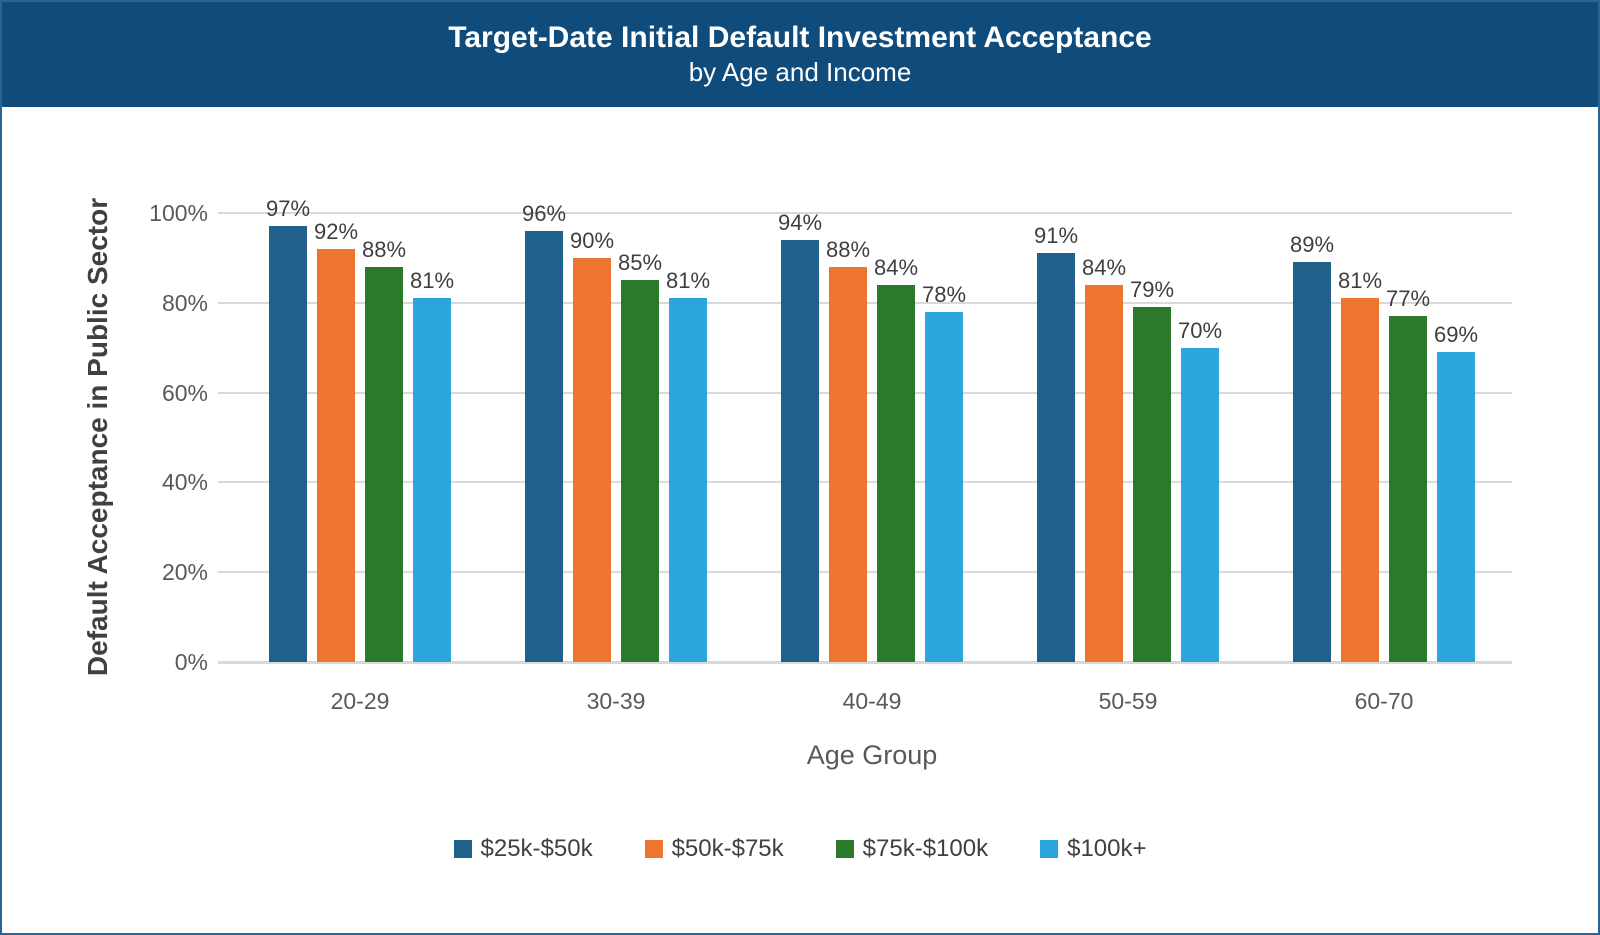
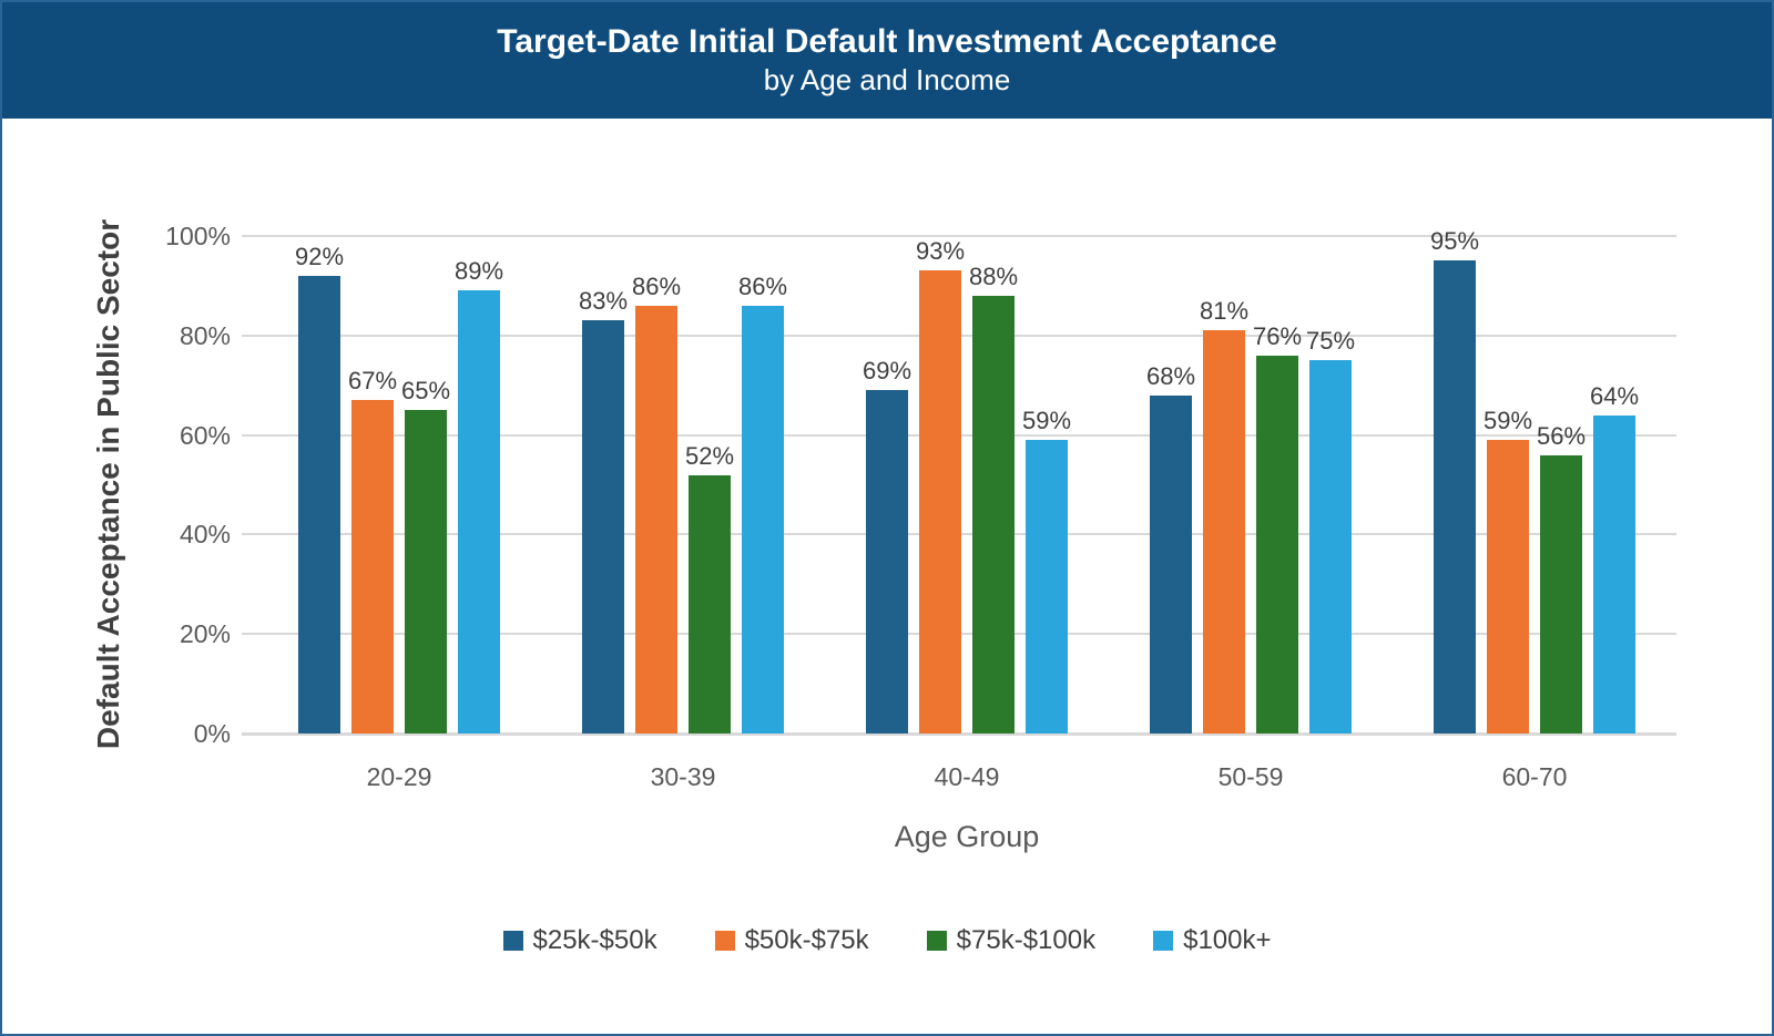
$25k-$50k/20-29: 97% -> 92%
$50k-$75k/20-29: 92% -> 67%
$75k-$100k/20-29: 88% -> 65%
$100k+/20-29: 81% -> 89%
$25k-$50k/30-39: 96% -> 83%
$50k-$75k/30-39: 90% -> 86%
$75k-$100k/30-39: 85% -> 52%
$100k+/30-39: 81% -> 86%
$25k-$50k/40-49: 94% -> 69%
$50k-$75k/40-49: 88% -> 93%
$75k-$100k/40-49: 84% -> 88%
$100k+/40-49: 78% -> 59%
$25k-$50k/50-59: 91% -> 68%
$50k-$75k/50-59: 84% -> 81%
$75k-$100k/50-59: 79% -> 76%
$100k+/50-59: 70% -> 75%
$25k-$50k/60-70: 89% -> 95%
$50k-$75k/60-70: 81% -> 59%
$75k-$100k/60-70: 77% -> 56%
$100k+/60-70: 69% -> 64%
